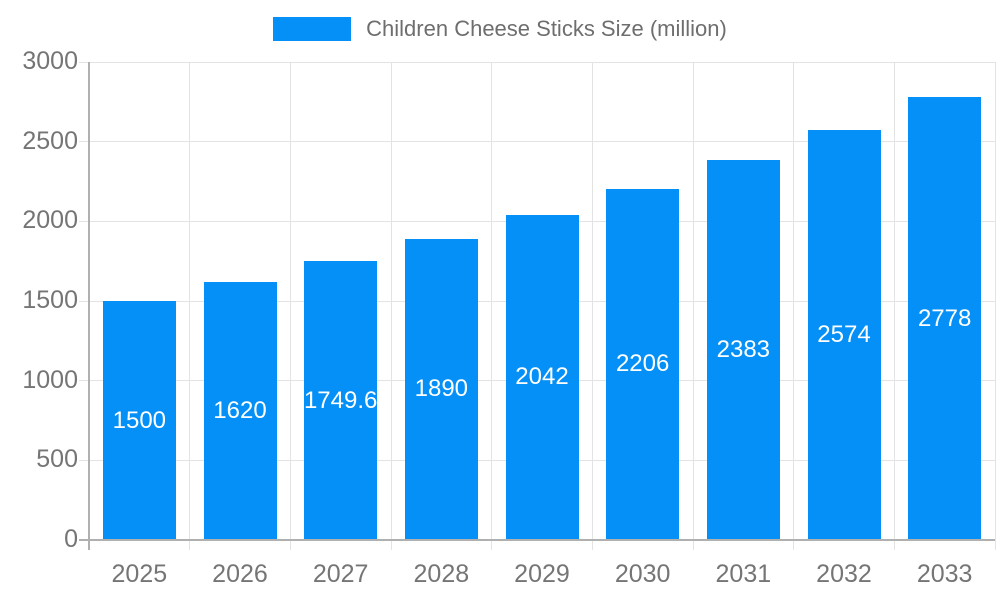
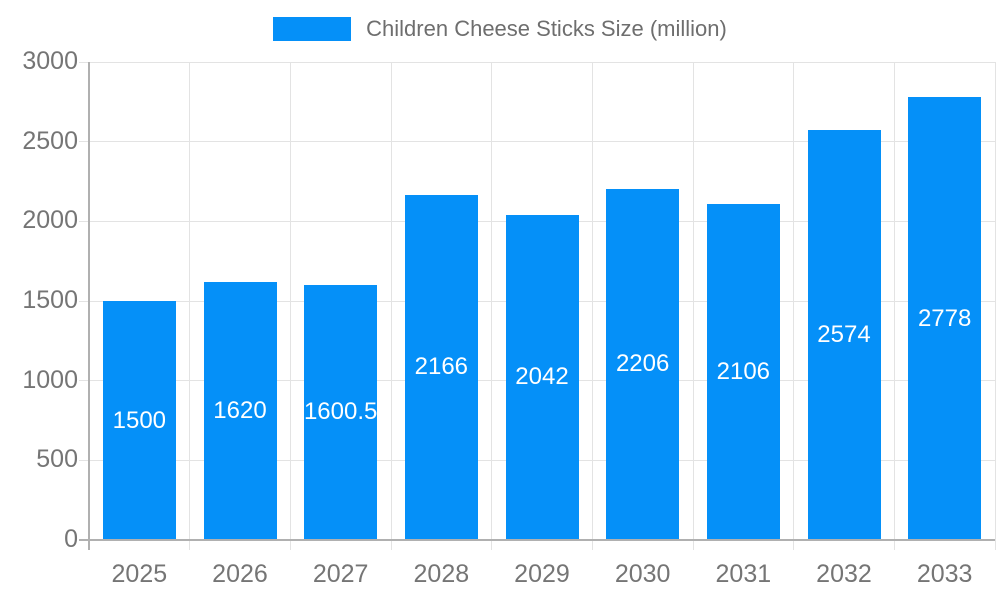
2027: 1749.6 -> 1600.5
2028: 1890 -> 2166
2031: 2383 -> 2106
